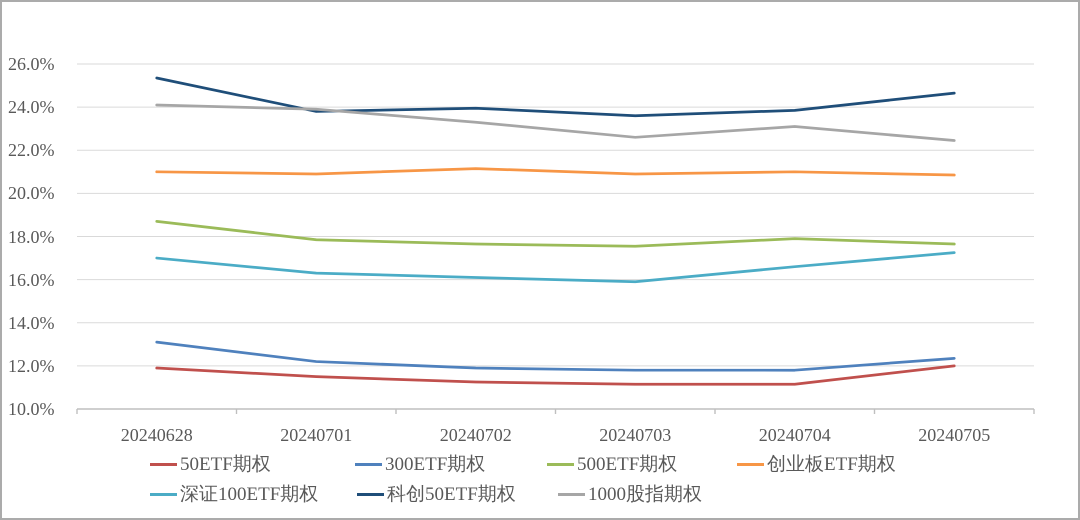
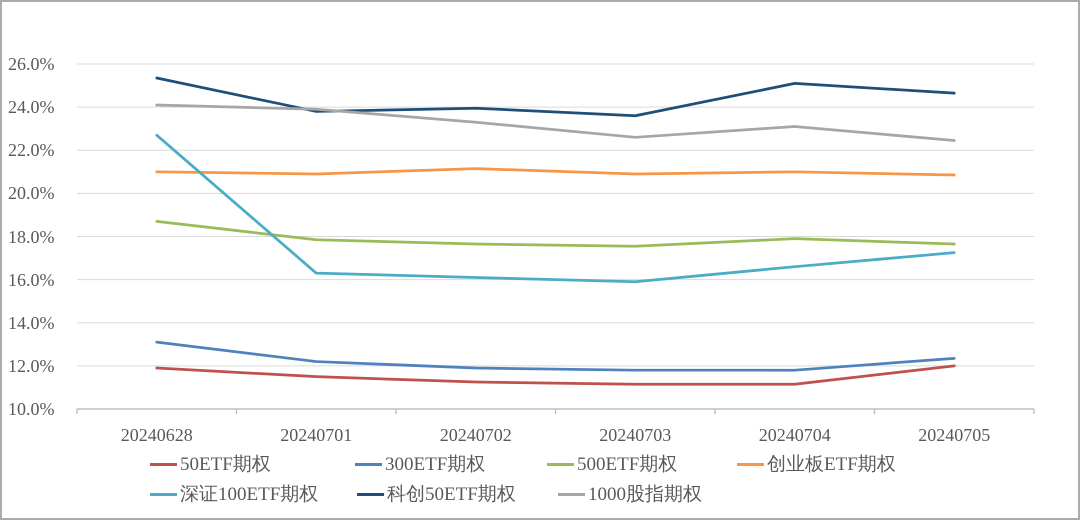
深证100ETF期权/20240628: 17.0% -> 22.7%
科创50ETF期权/20240704: 23.9% -> 25.1%
